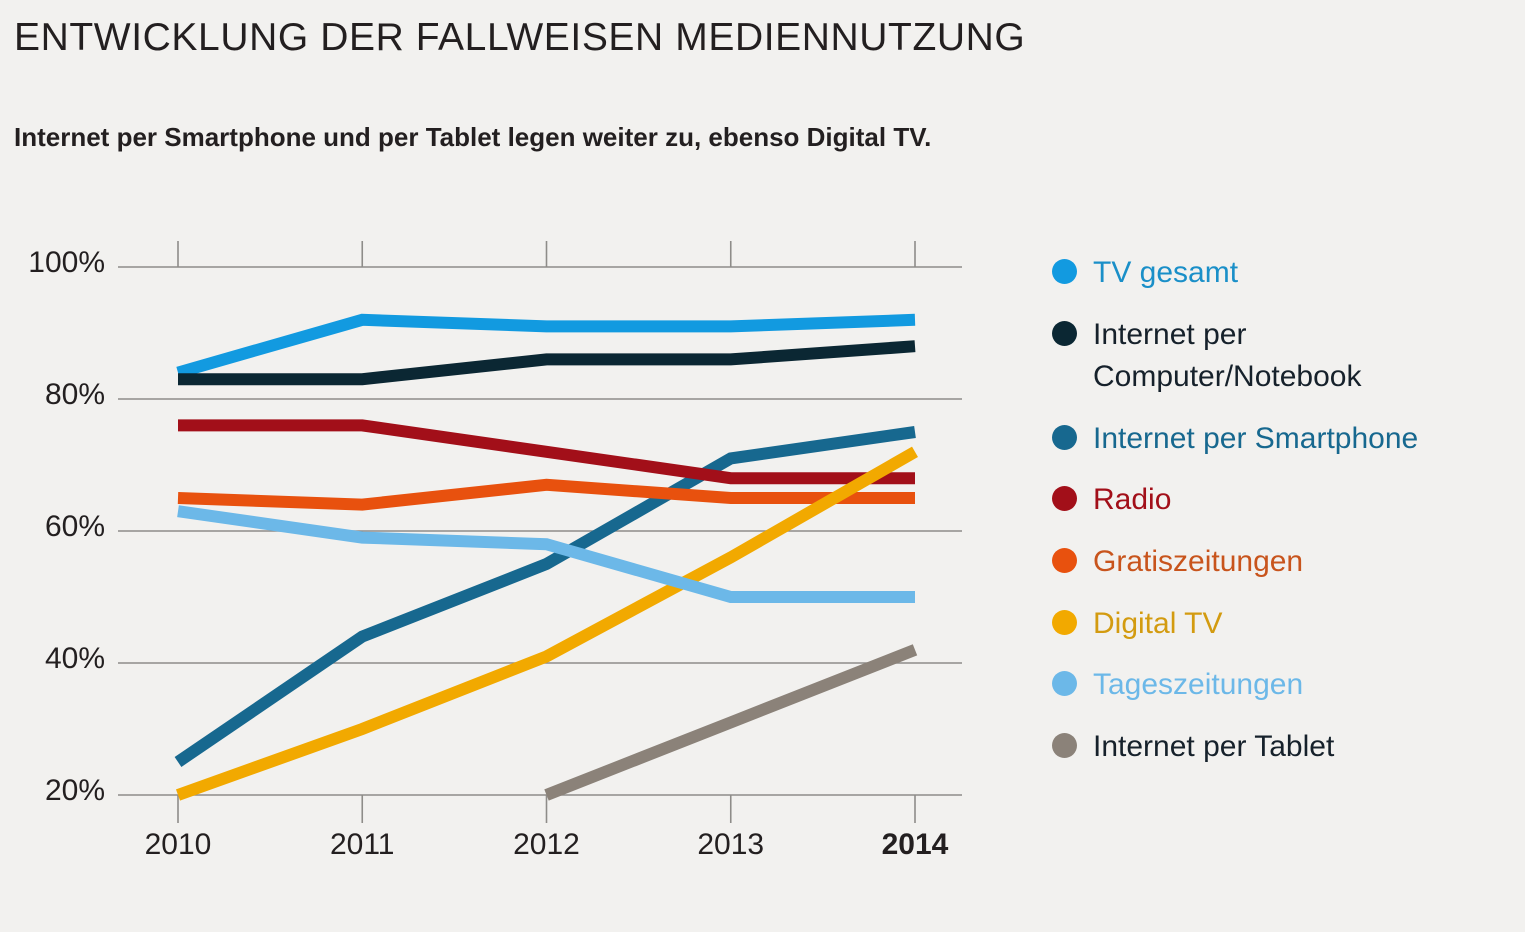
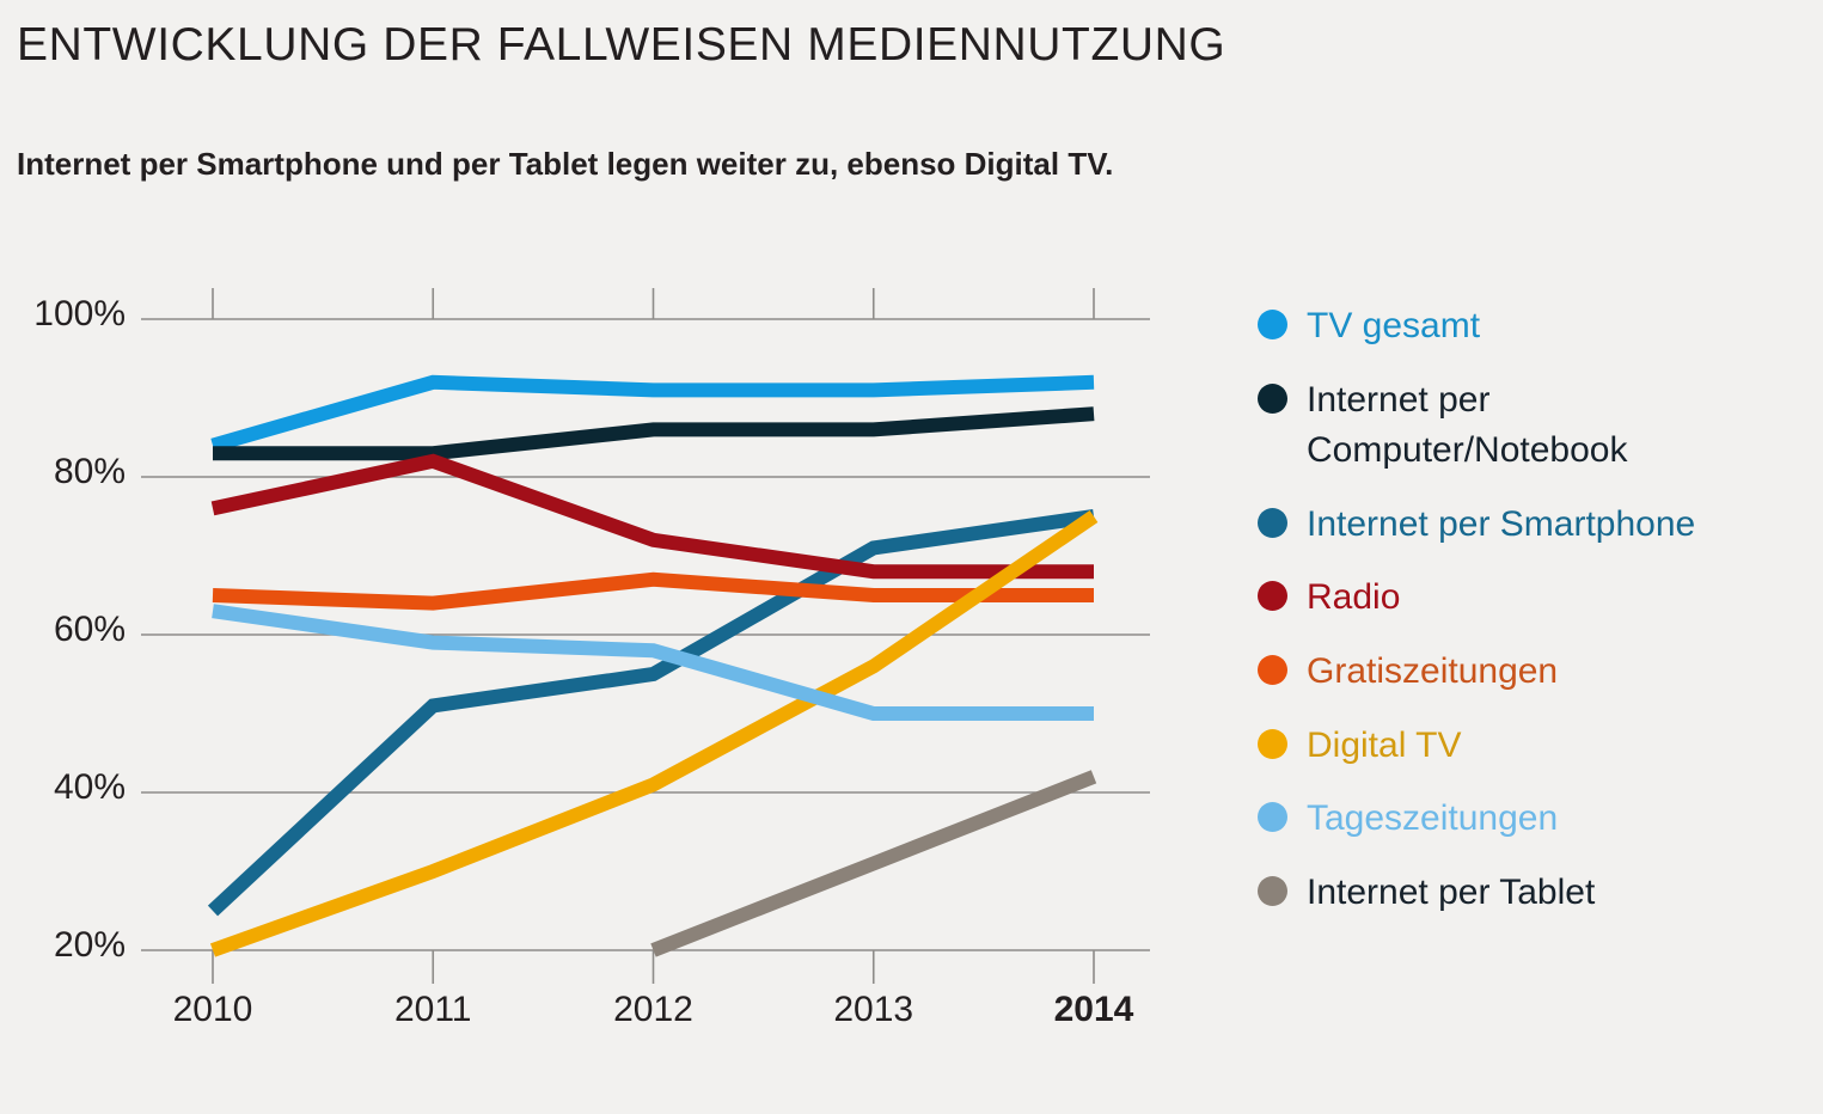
Internet per Smartphone/2011: 44% -> 51%
Radio/2011: 76% -> 82%
Digital TV/2014: 72% -> 75%
